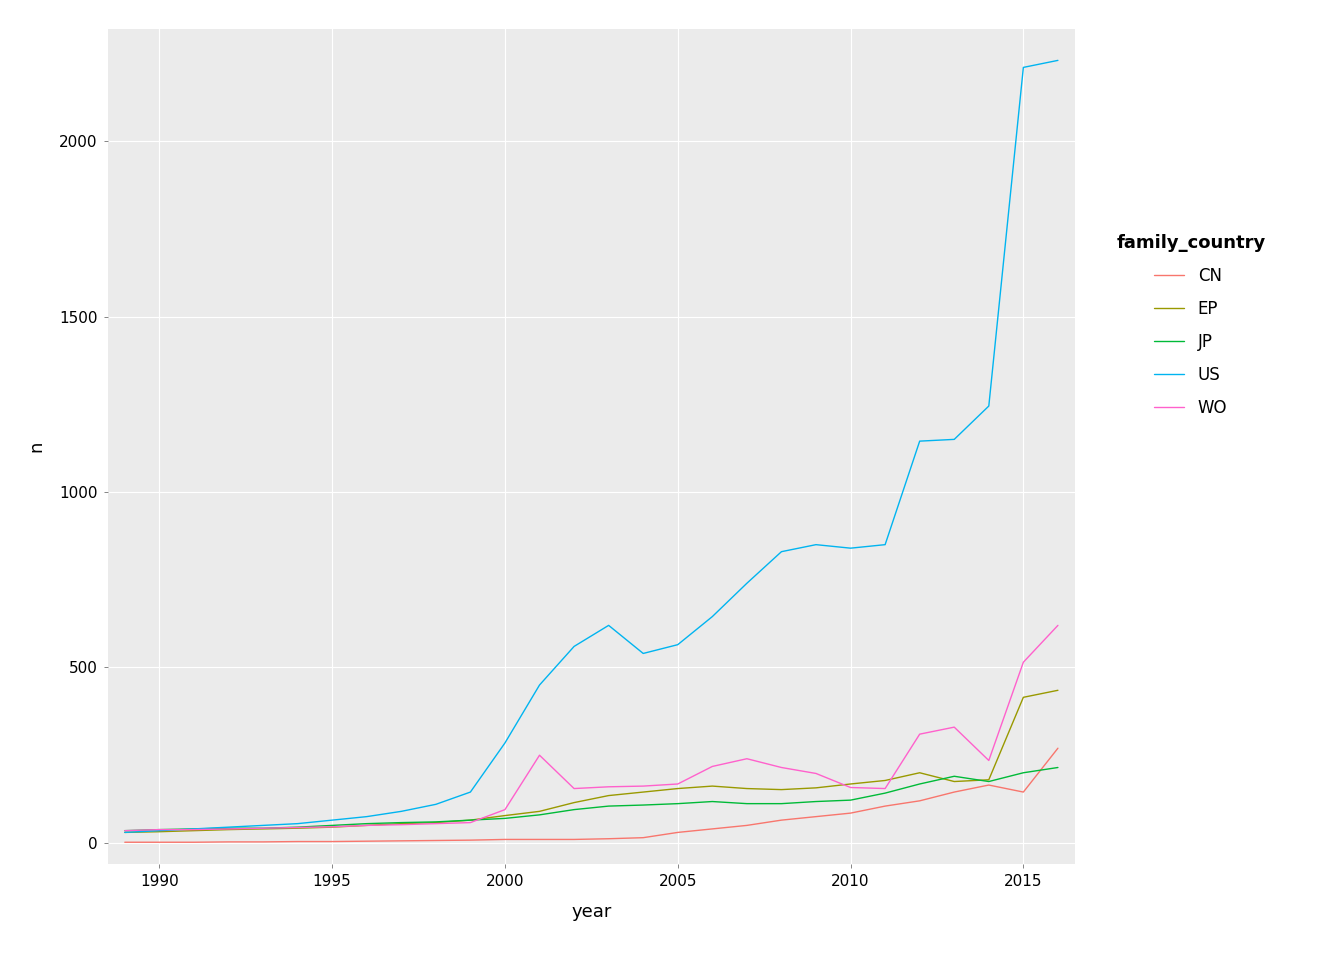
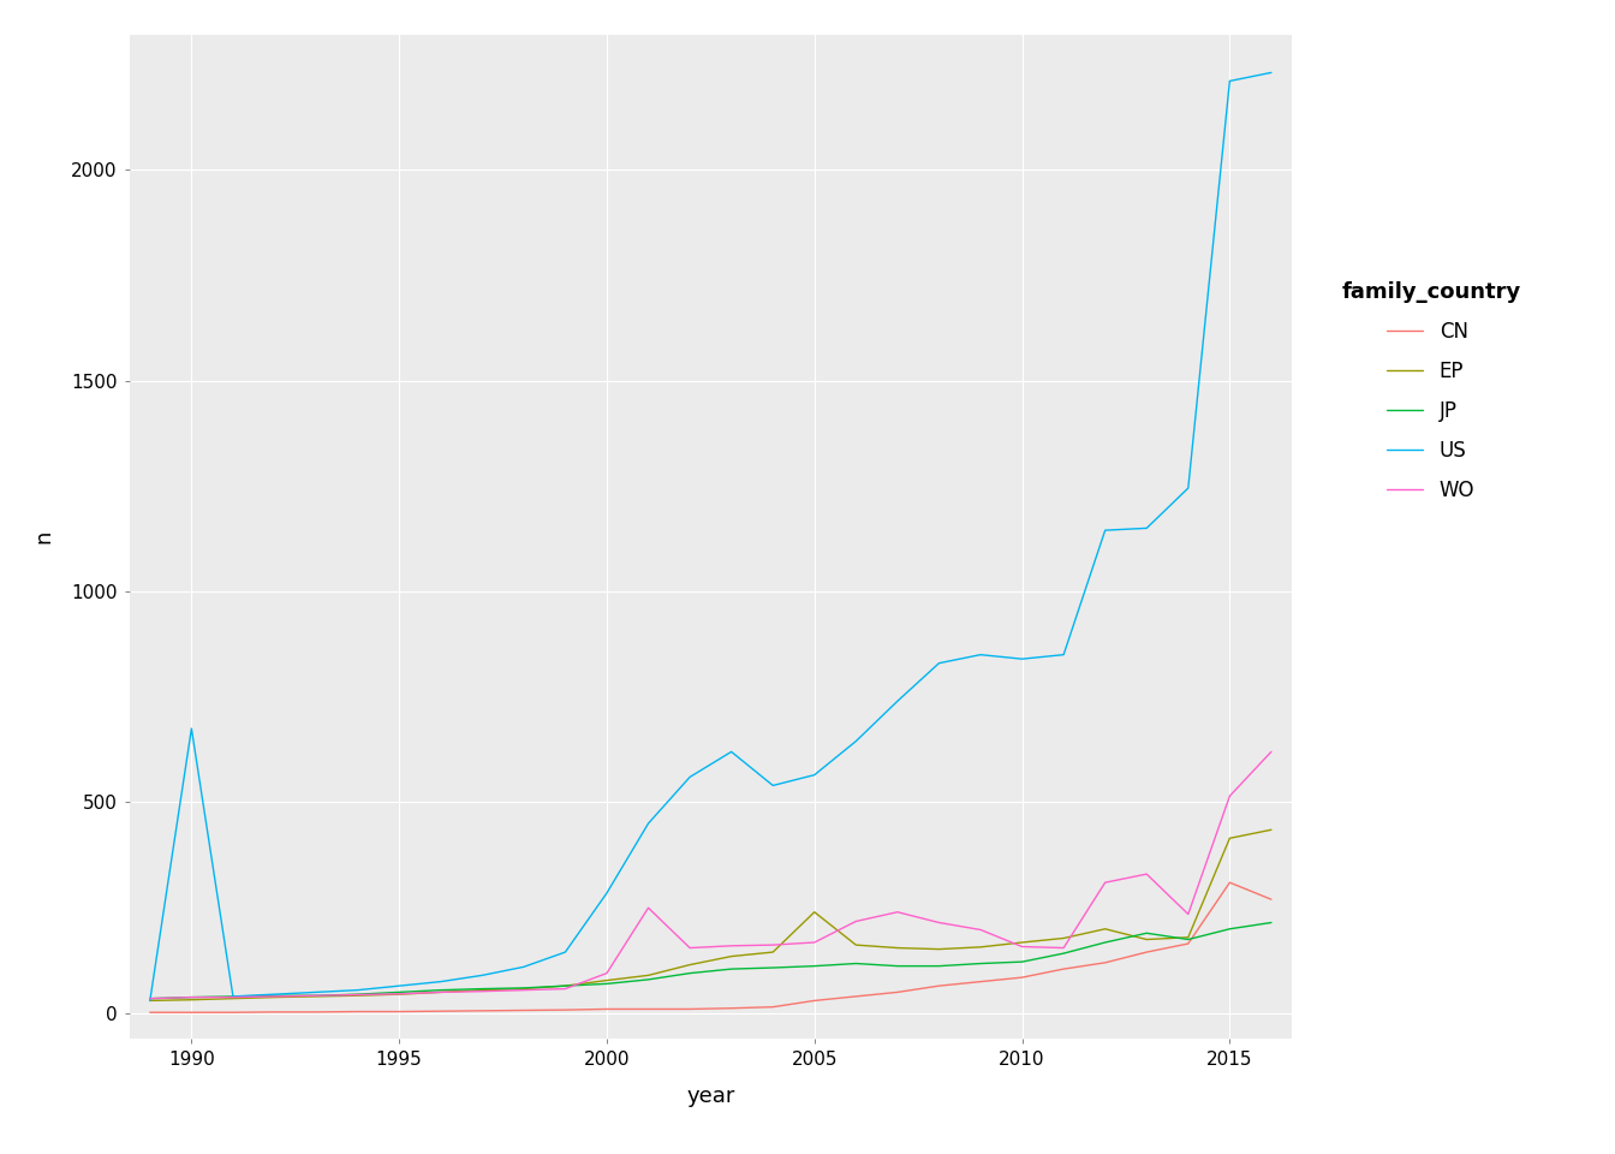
US/1990: 35 -> 675
EP/2005: 155 -> 240
CN/2015: 145 -> 310
